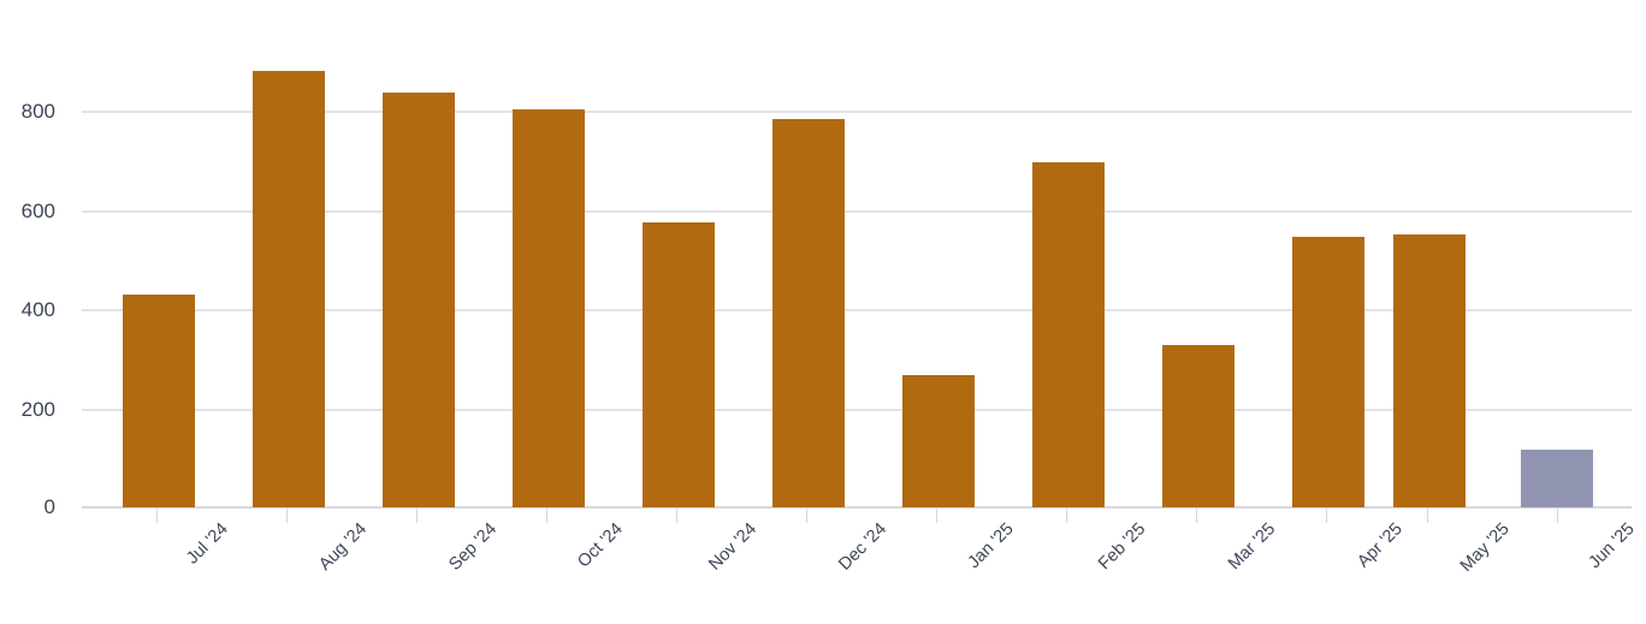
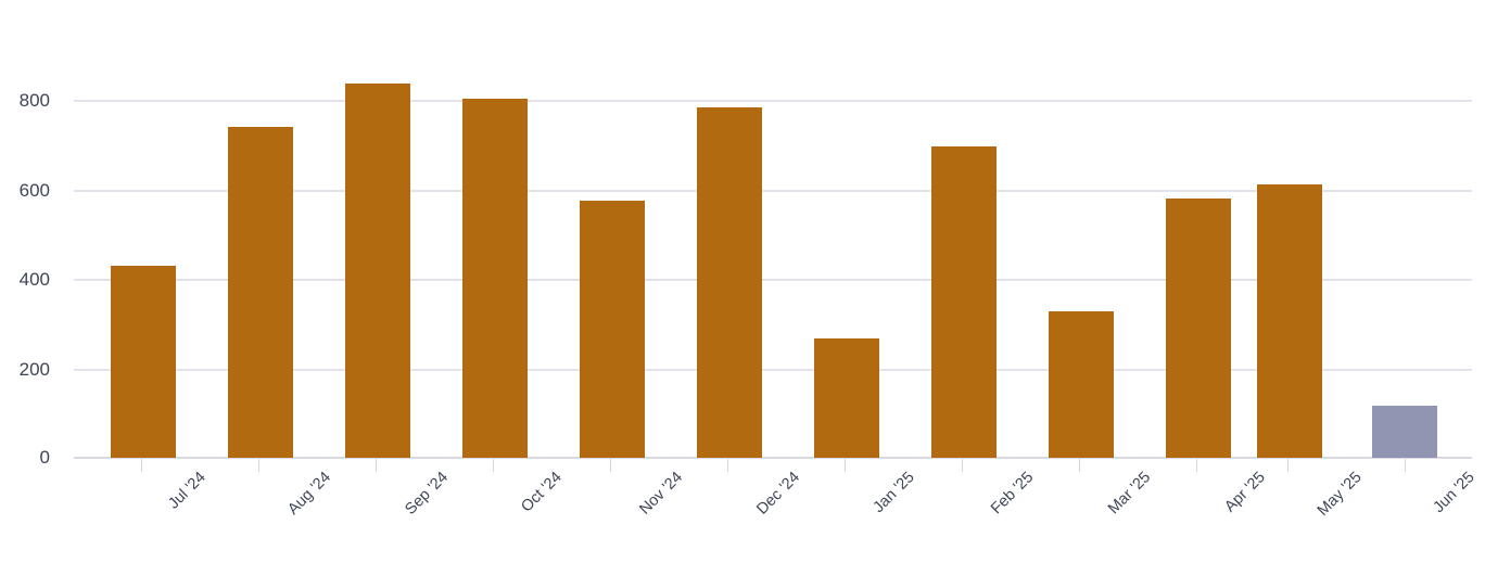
Aug '24: 880 -> 740
Apr '25: 540 -> 580
May '25: 550 -> 610
